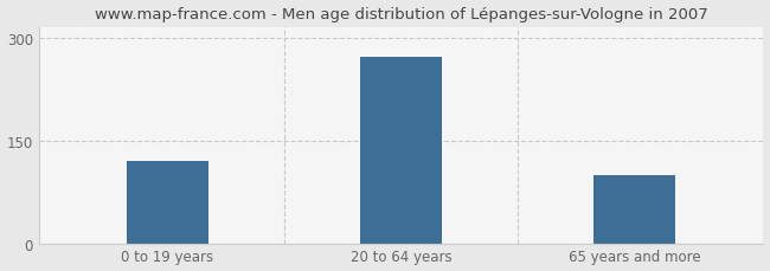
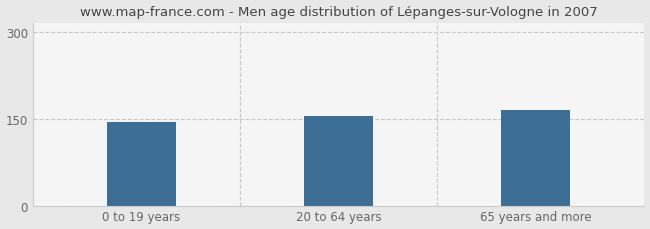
0 to 19 years: 120 -> 144
20 to 64 years: 271 -> 154
65 years and more: 100 -> 164
